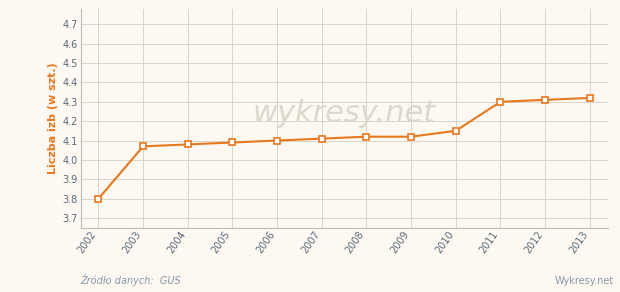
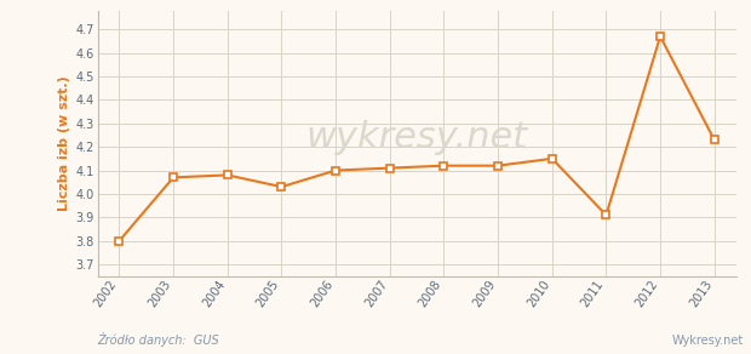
2005: 4.09 -> 4.03
2011: 4.30 -> 3.91
2012: 4.31 -> 4.67
2013: 4.32 -> 4.23
